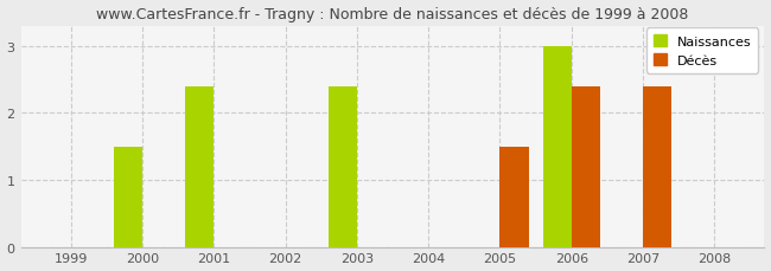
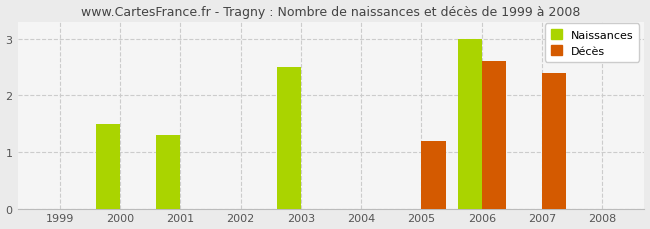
Naissances/2001: 2.4 -> 1.3
Naissances/2003: 2.4 -> 2.5
Décès/2005: 1.5 -> 1.2
Décès/2006: 2.4 -> 2.6
